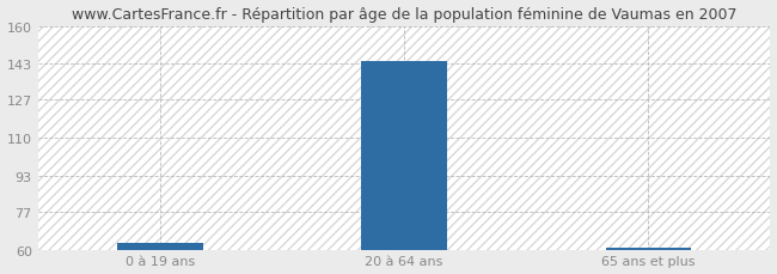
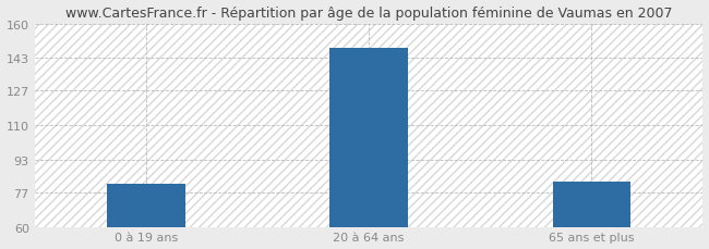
0 à 19 ans: 63 -> 81
20 à 64 ans: 144 -> 148
65 ans et plus: 61 -> 82
